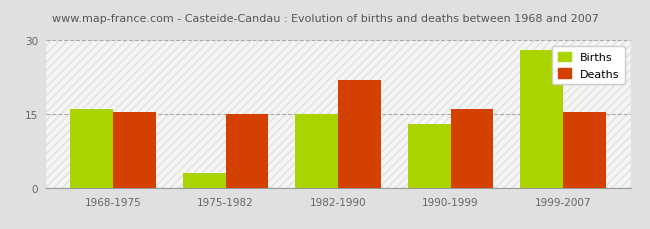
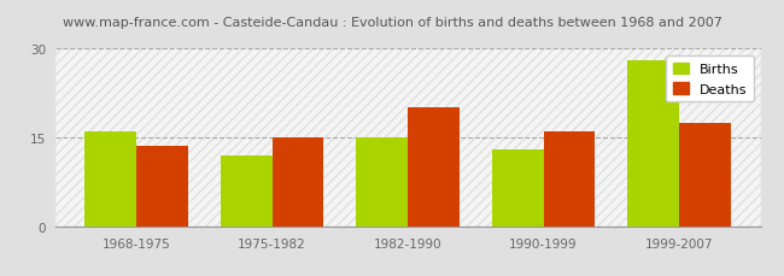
Deaths/1968-1975: 15.5 -> 13.5
Births/1975-1982: 3 -> 12
Deaths/1982-1990: 22.0 -> 20.0
Deaths/1999-2007: 15.5 -> 17.5
